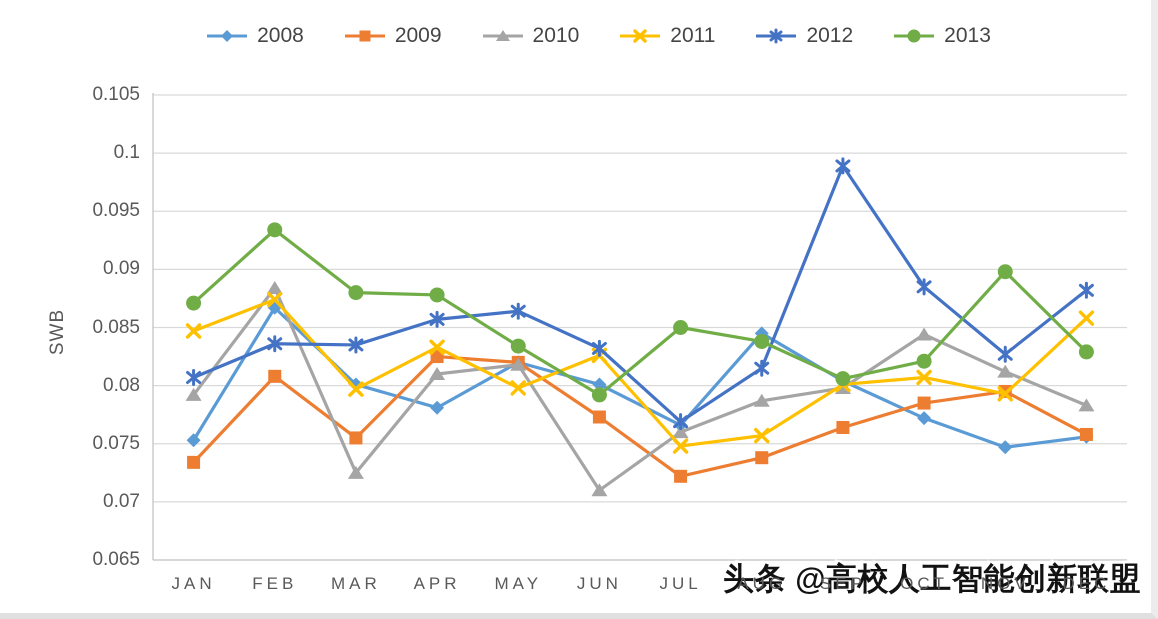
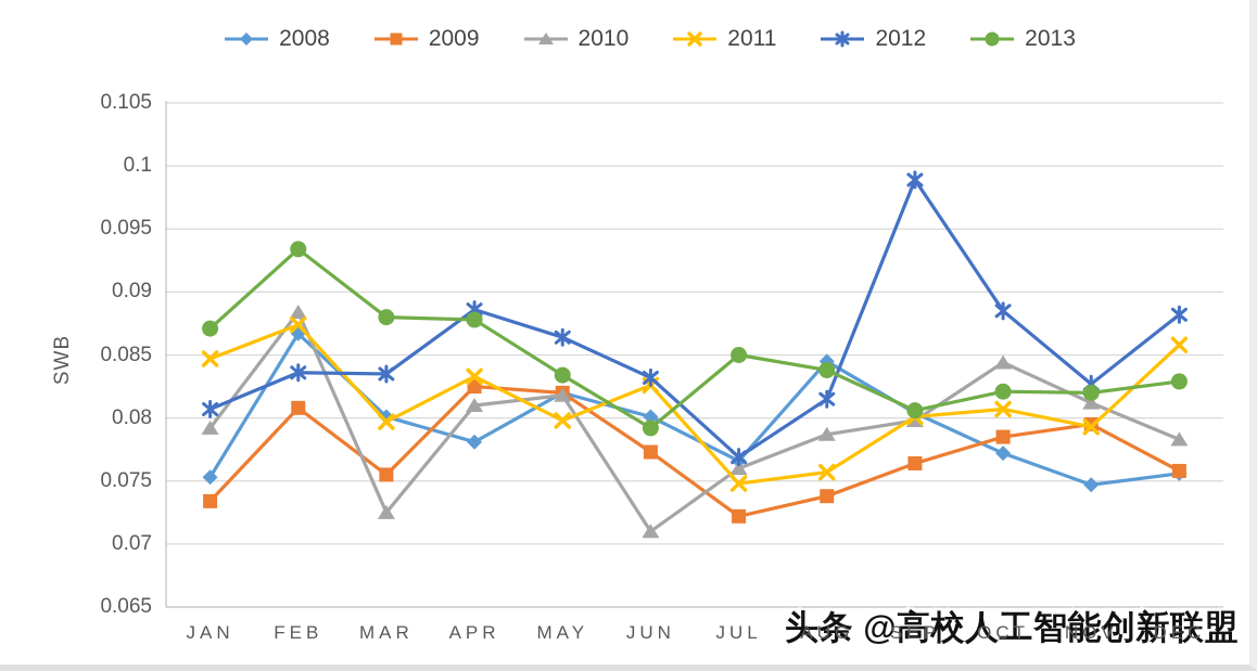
2012/APR: 0.0857 -> 0.0886
2013/NOV: 0.0898 -> 0.0820
